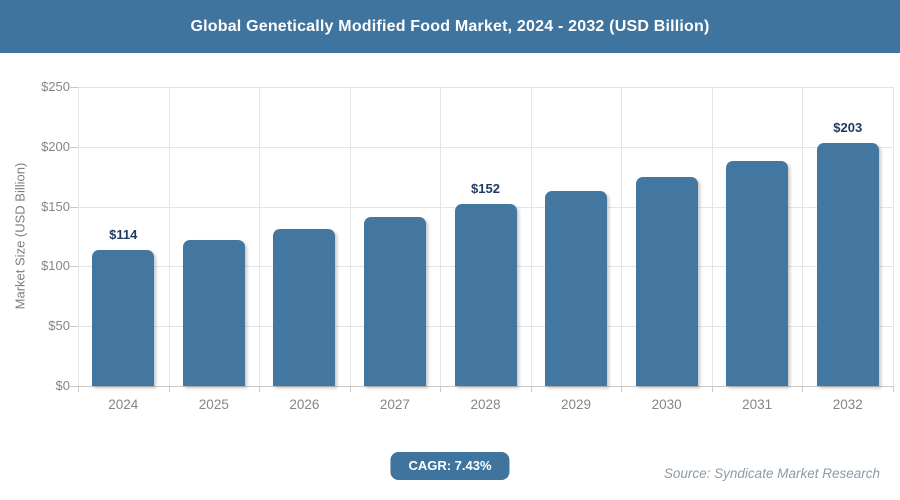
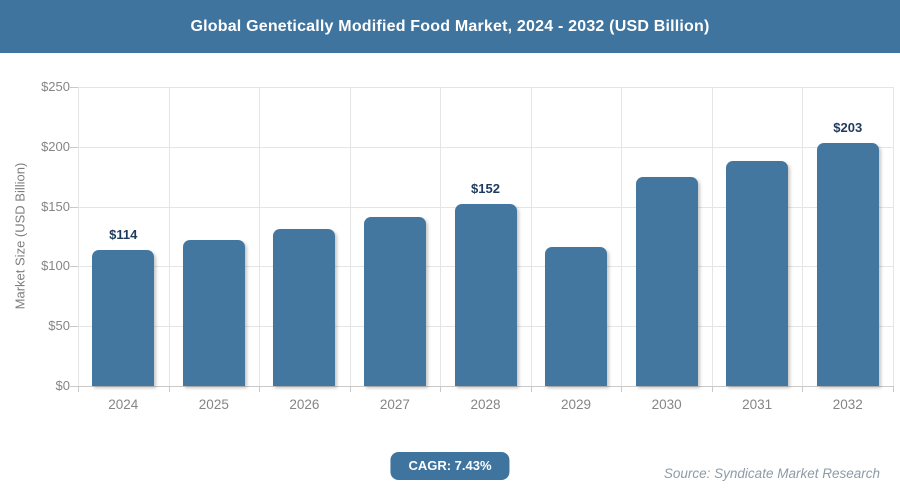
2029: $163 -> $116
